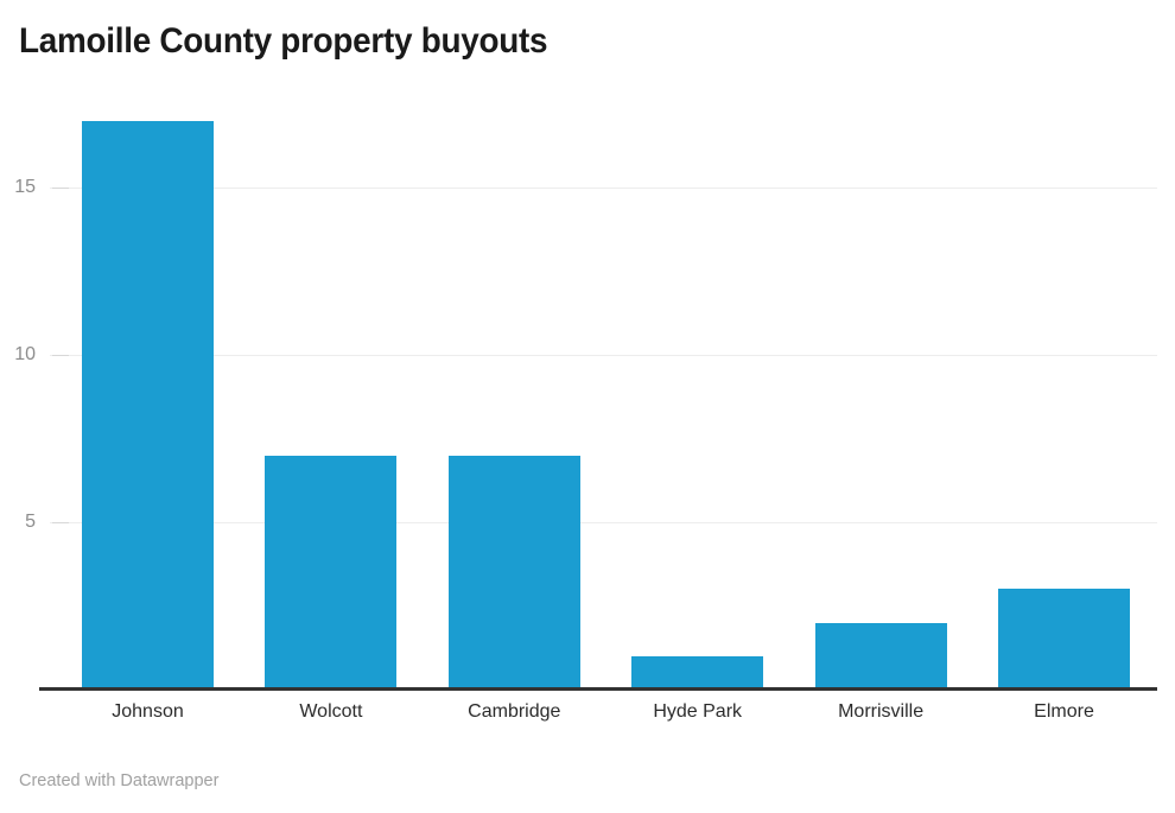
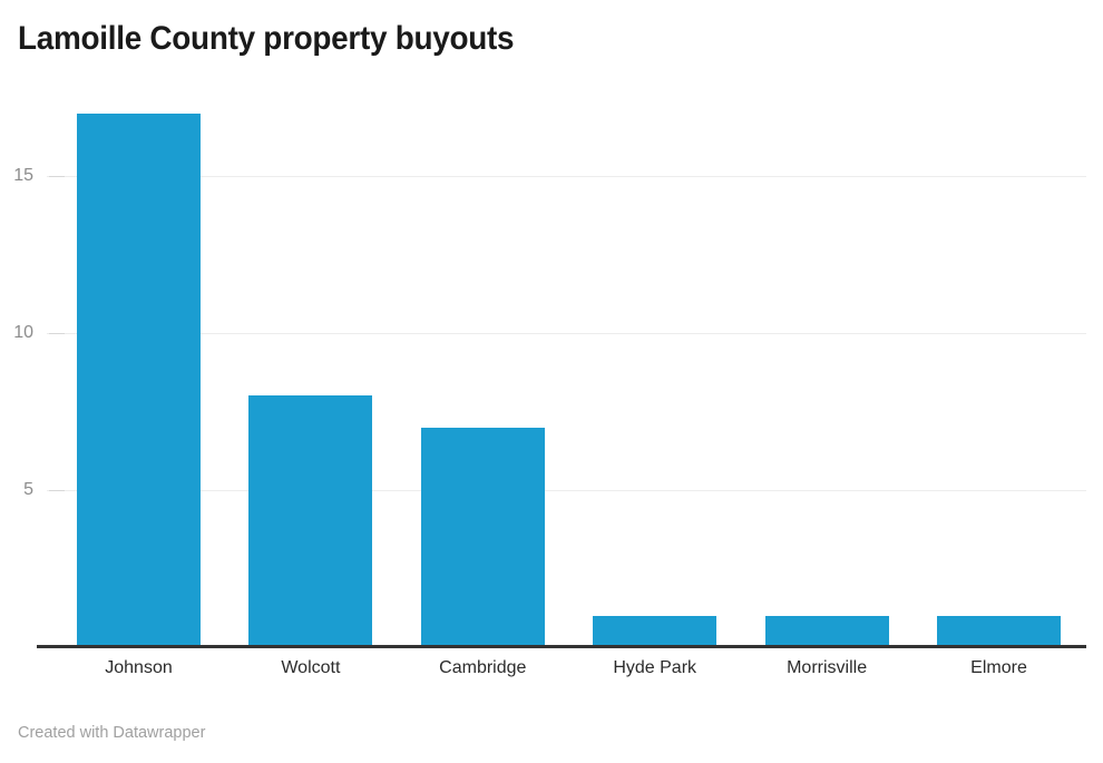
Wolcott: 7 -> 8
Morrisville: 2 -> 1
Elmore: 3 -> 1
